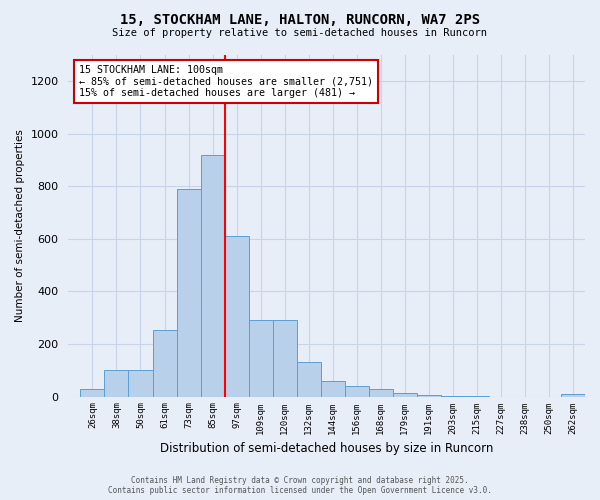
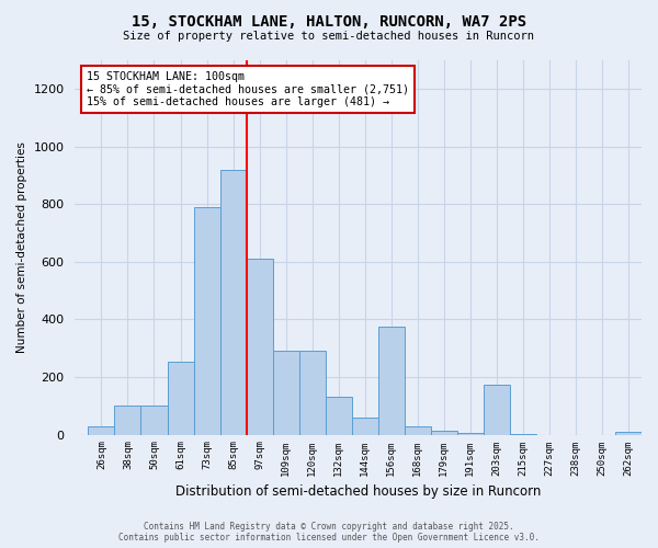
156sqm: 40 -> 375
203sqm: 3 -> 175
